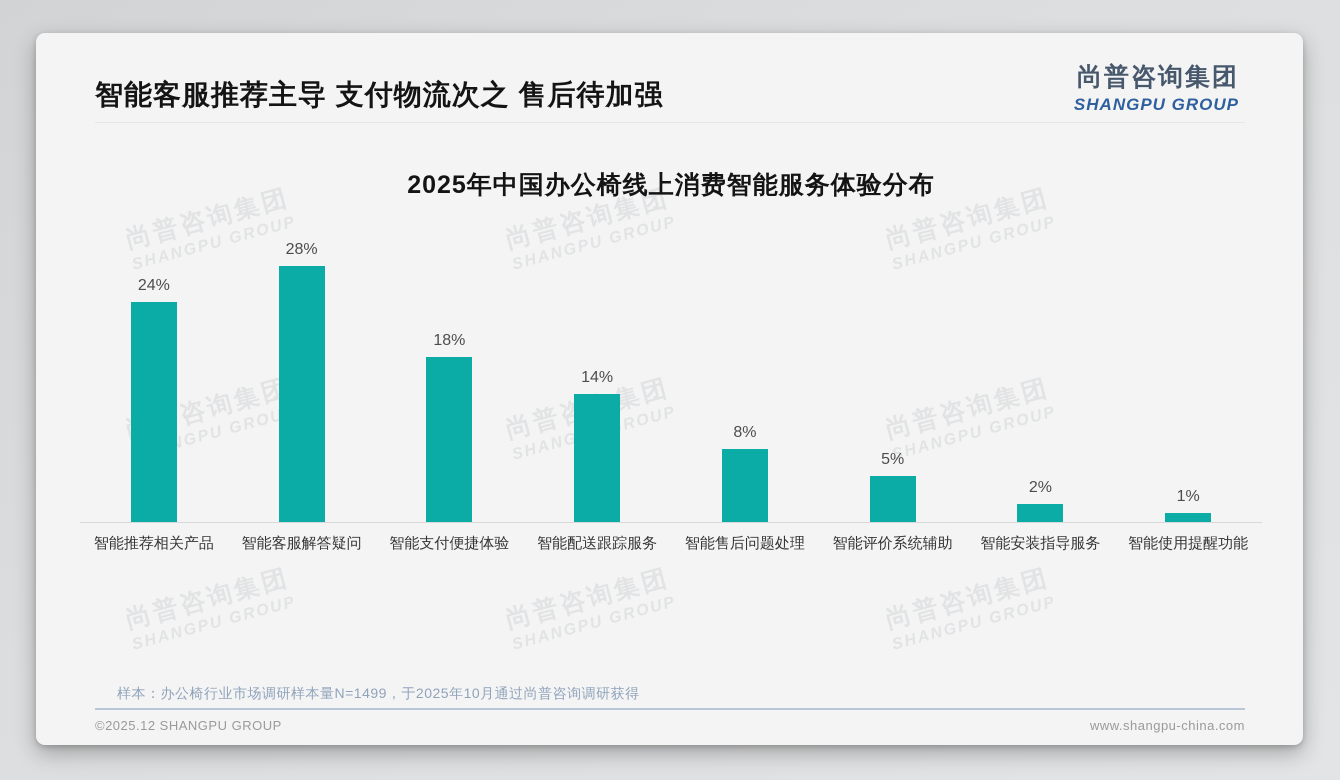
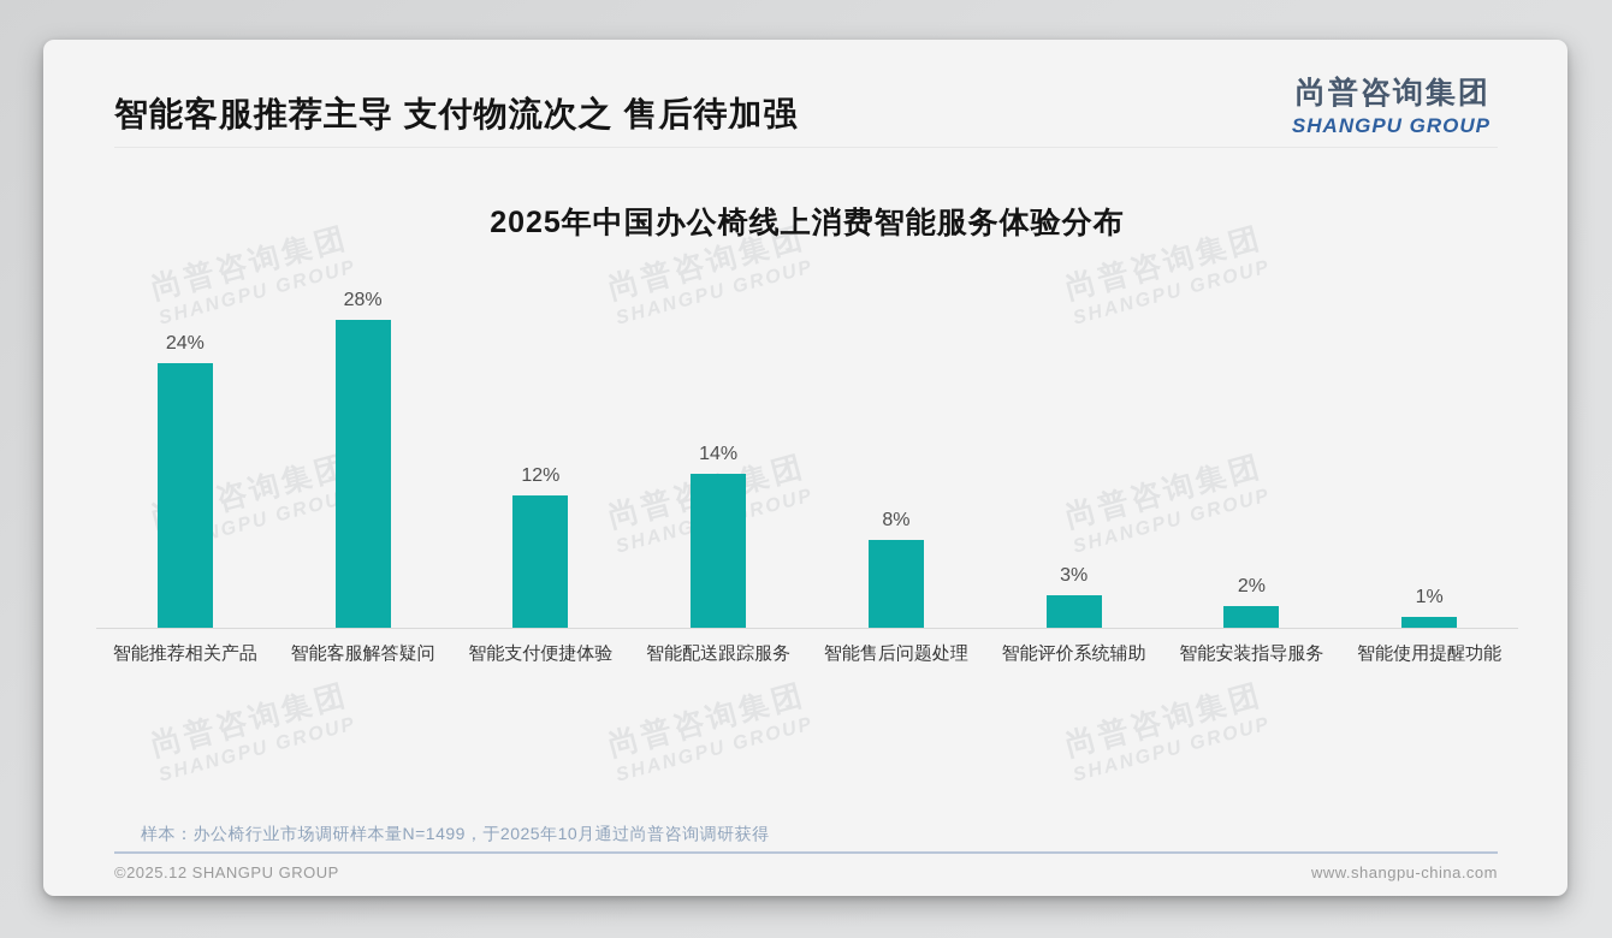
智能支付便捷体验: 18% -> 12%
智能评价系统辅助: 5% -> 3%
